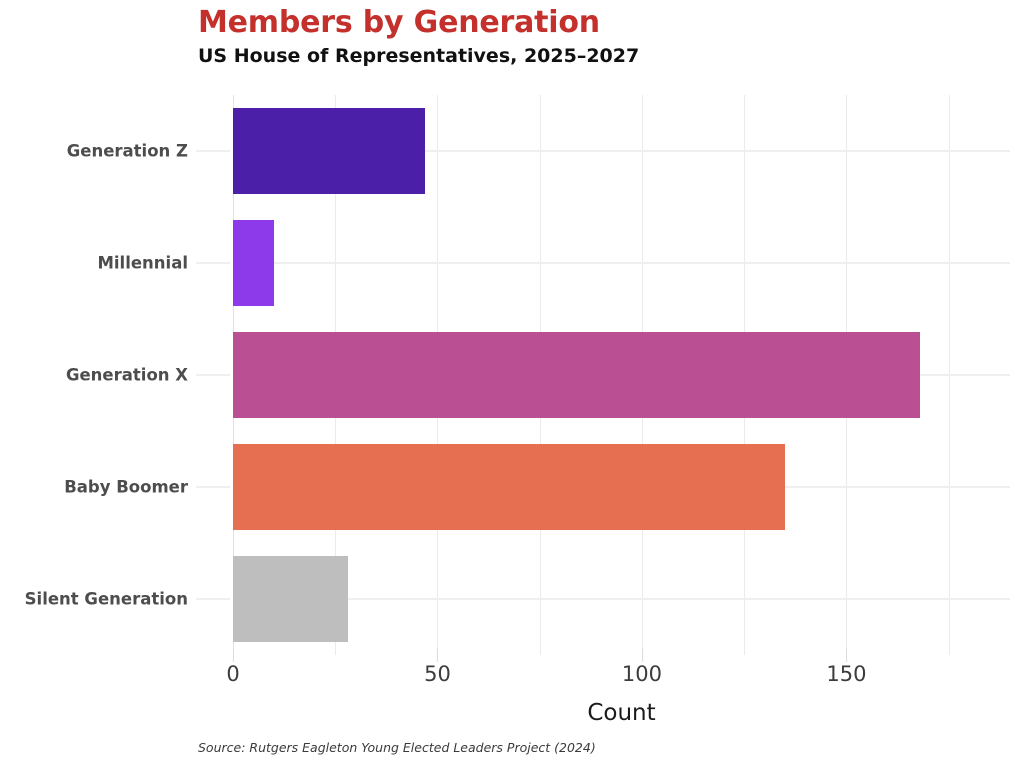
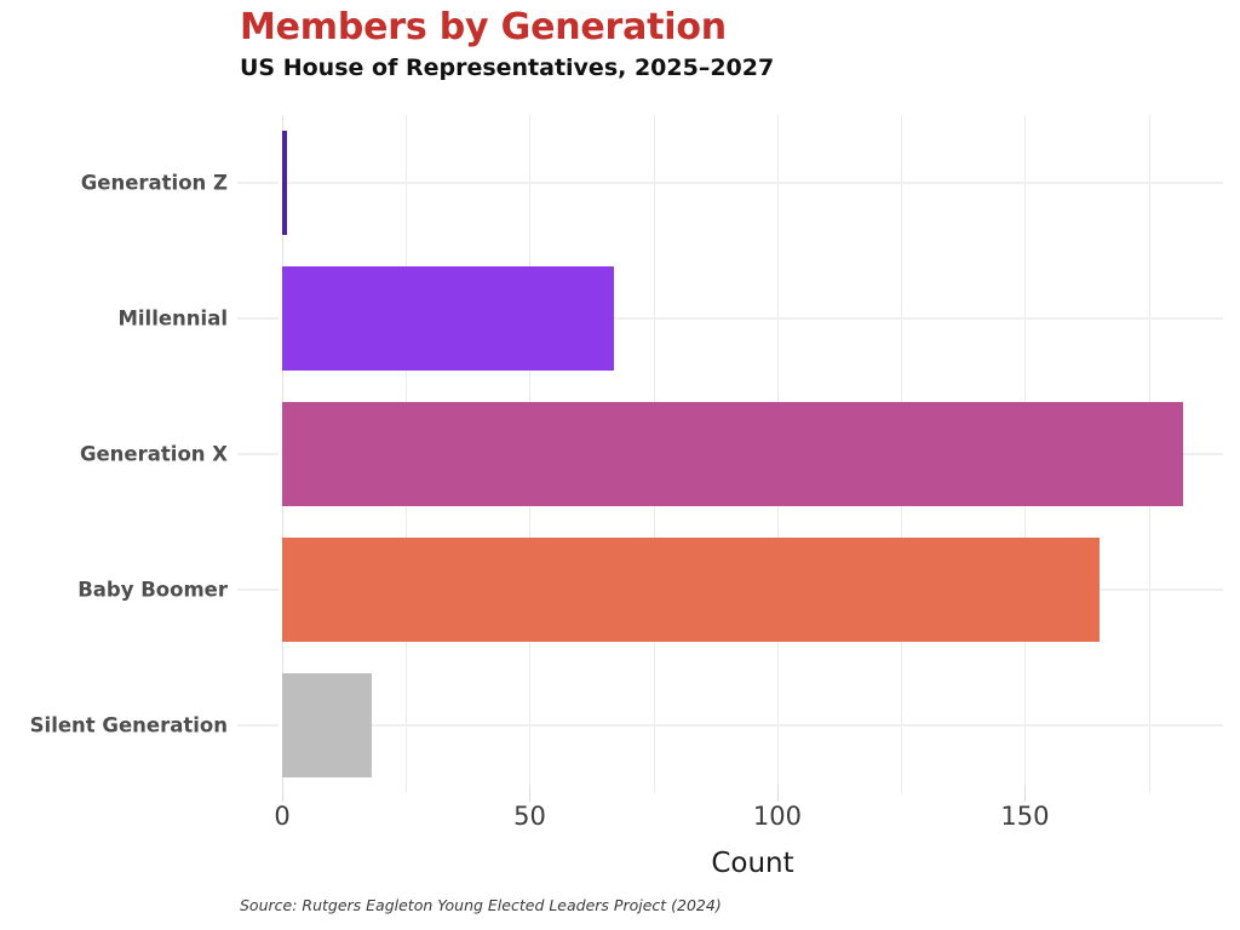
Generation Z: 47 -> 1
Millennial: 10 -> 67
Generation X: 168 -> 182
Baby Boomer: 135 -> 165
Silent Generation: 28 -> 18
